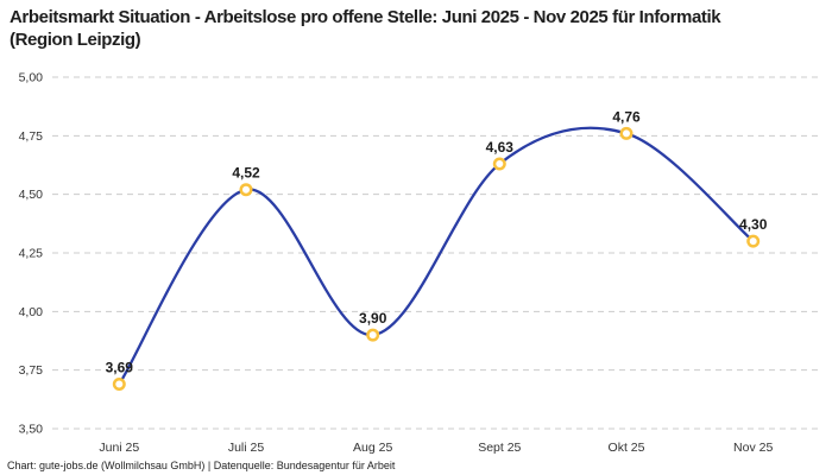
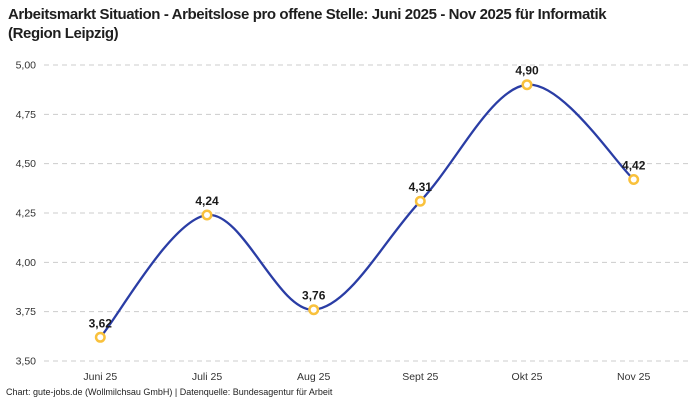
Juni 25: 3,69 -> 3,62
Juli 25: 4,52 -> 4,24
Aug 25: 3,90 -> 3,76
Sept 25: 4,63 -> 4,31
Okt 25: 4,76 -> 4,90
Nov 25: 4,30 -> 4,42
